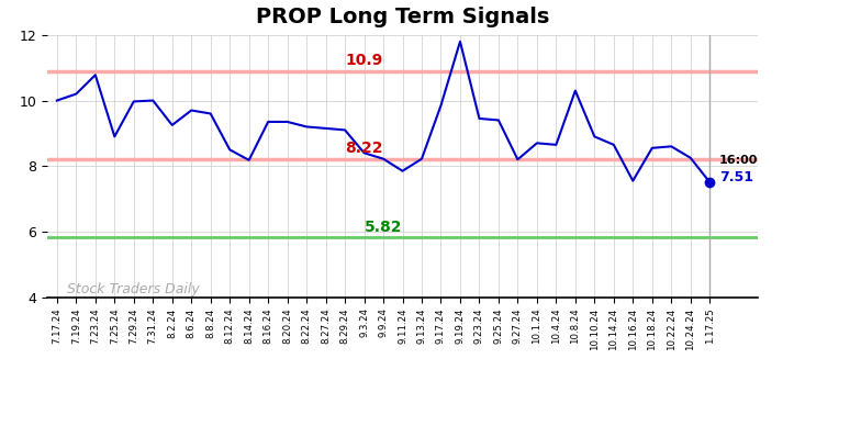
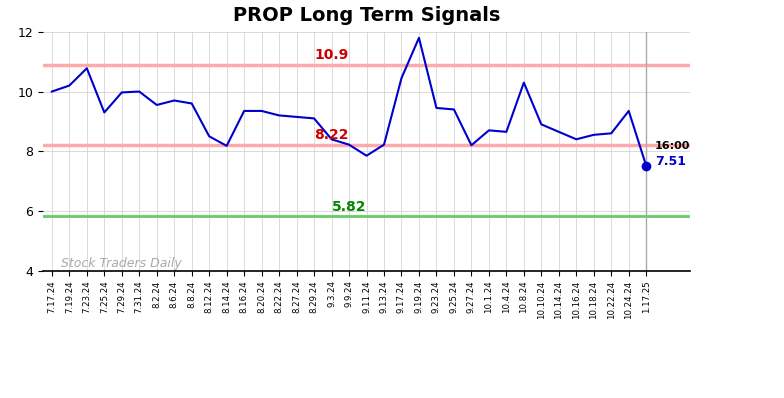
7.25.24: 8.90 -> 9.30
8.2.24: 9.25 -> 9.55
9.17.24: 9.85 -> 10.45
10.16.24: 7.55 -> 8.40
10.24.24: 8.25 -> 9.35
